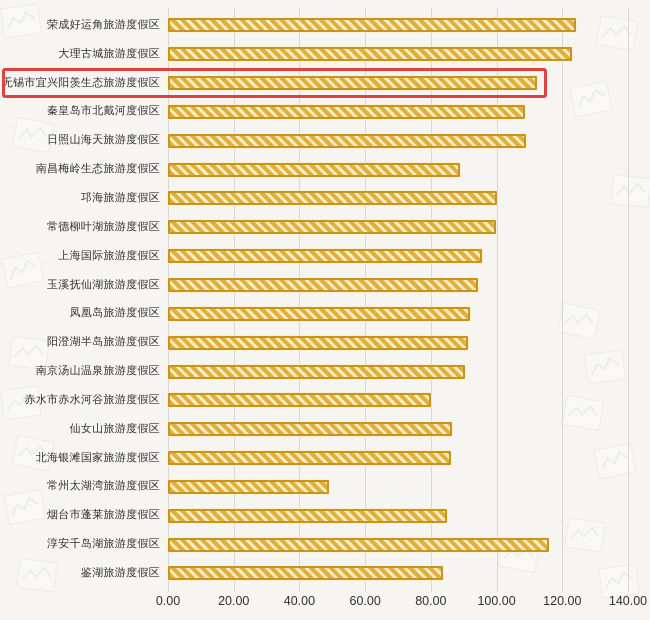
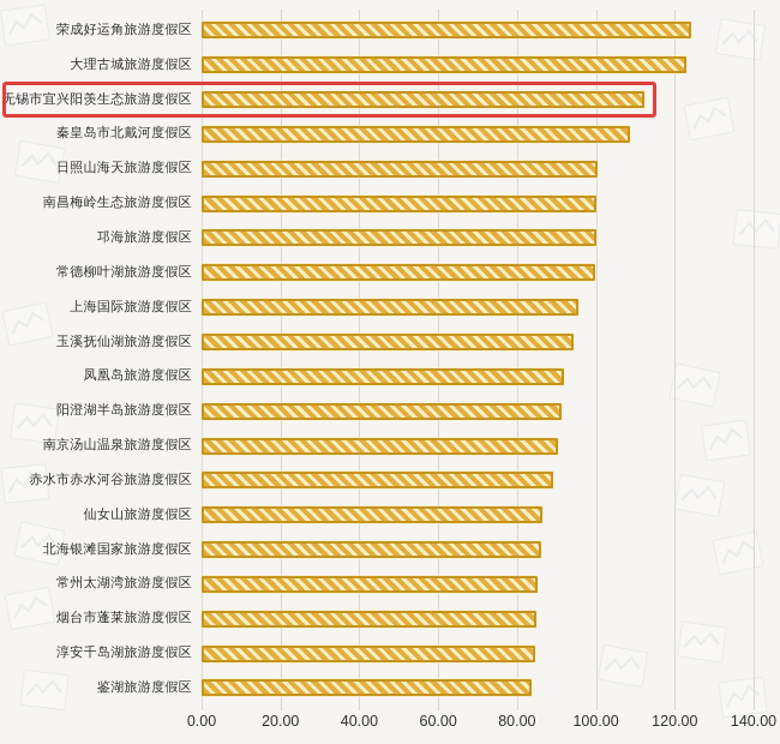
日照山海天旅游度假区: 109 -> 100
南昌梅岭生态旅游度假区: 89 -> 100
赤水市赤水河谷旅游度假区: 80 -> 89
常州太湖湾旅游度假区: 49 -> 85
淳安千岛湖旅游度假区: 116 -> 84
